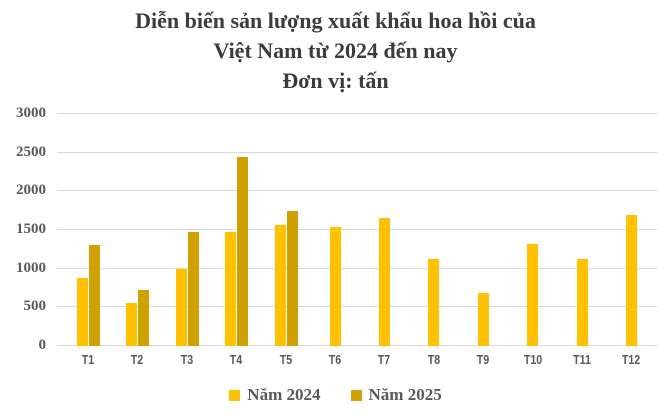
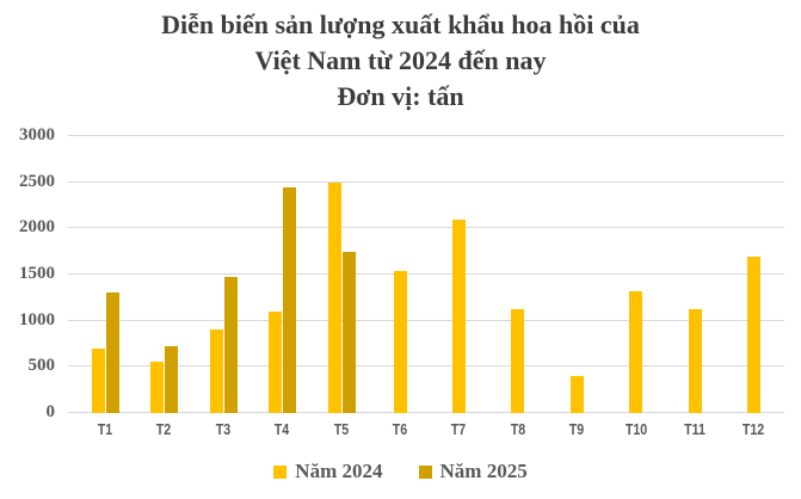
Năm 2024/T1: 900 -> 700
Năm 2024/T3: 1000 -> 900
Năm 2024/T4: 1500 -> 1100
Năm 2024/T5: 1600 -> 2500
Năm 2024/T7: 1600 -> 2100
Năm 2024/T9: 700 -> 400
